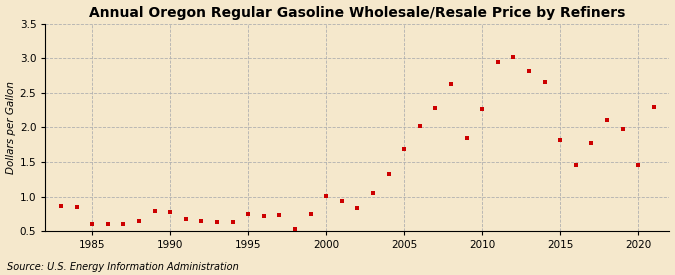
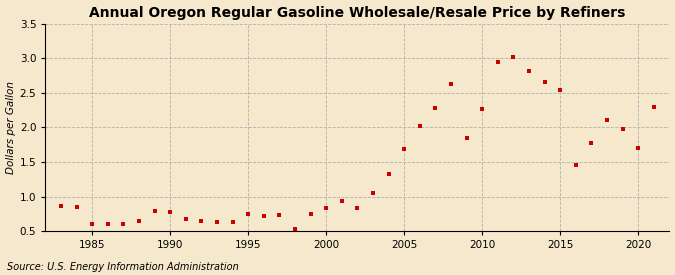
2000: 1.01 -> 0.84
2015: 1.82 -> 2.54
2020: 1.45 -> 1.70
